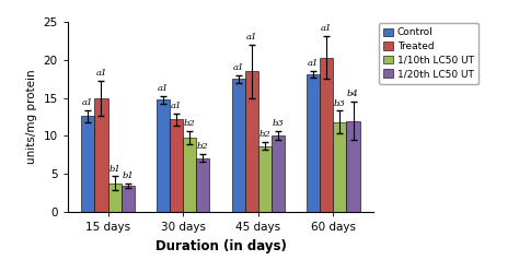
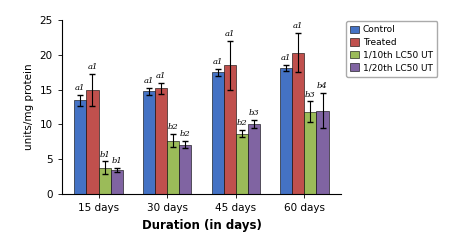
Control/15 days: 12.6 -> 13.5
Treated/30 days: 12.2 -> 15.2
1/10th LC50 UT/30 days: 9.8 -> 7.7
